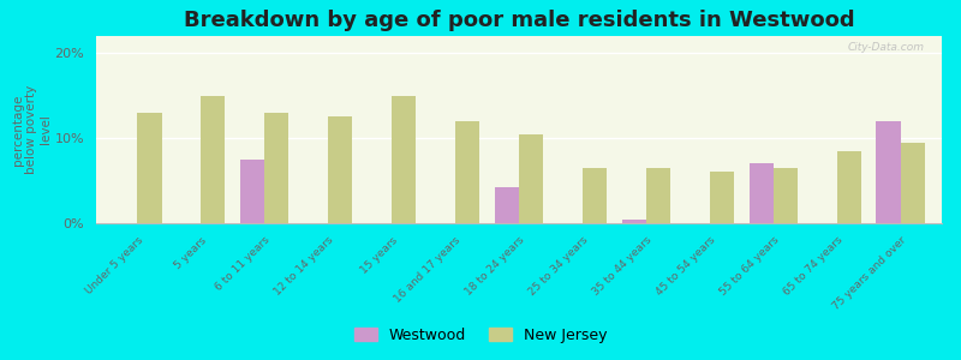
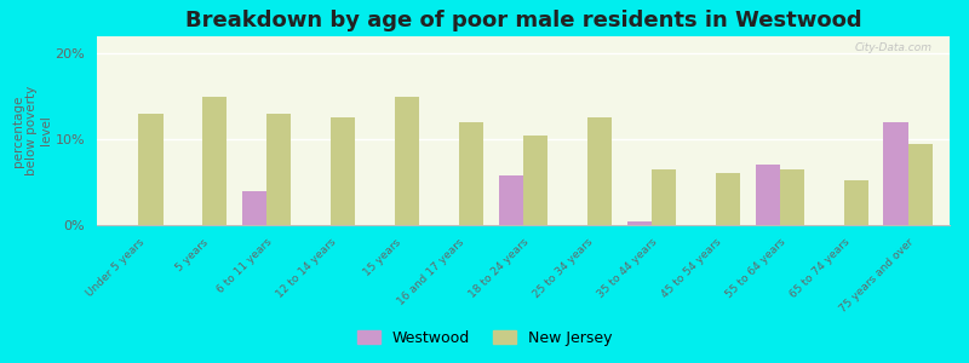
Westwood/6 to 11 years: 7.5% -> 4.0%
Westwood/18 to 24 years: 4.2% -> 5.8%
New Jersey/25 to 34 years: 6.5% -> 12.6%
New Jersey/65 to 74 years: 8.5% -> 5.2%
